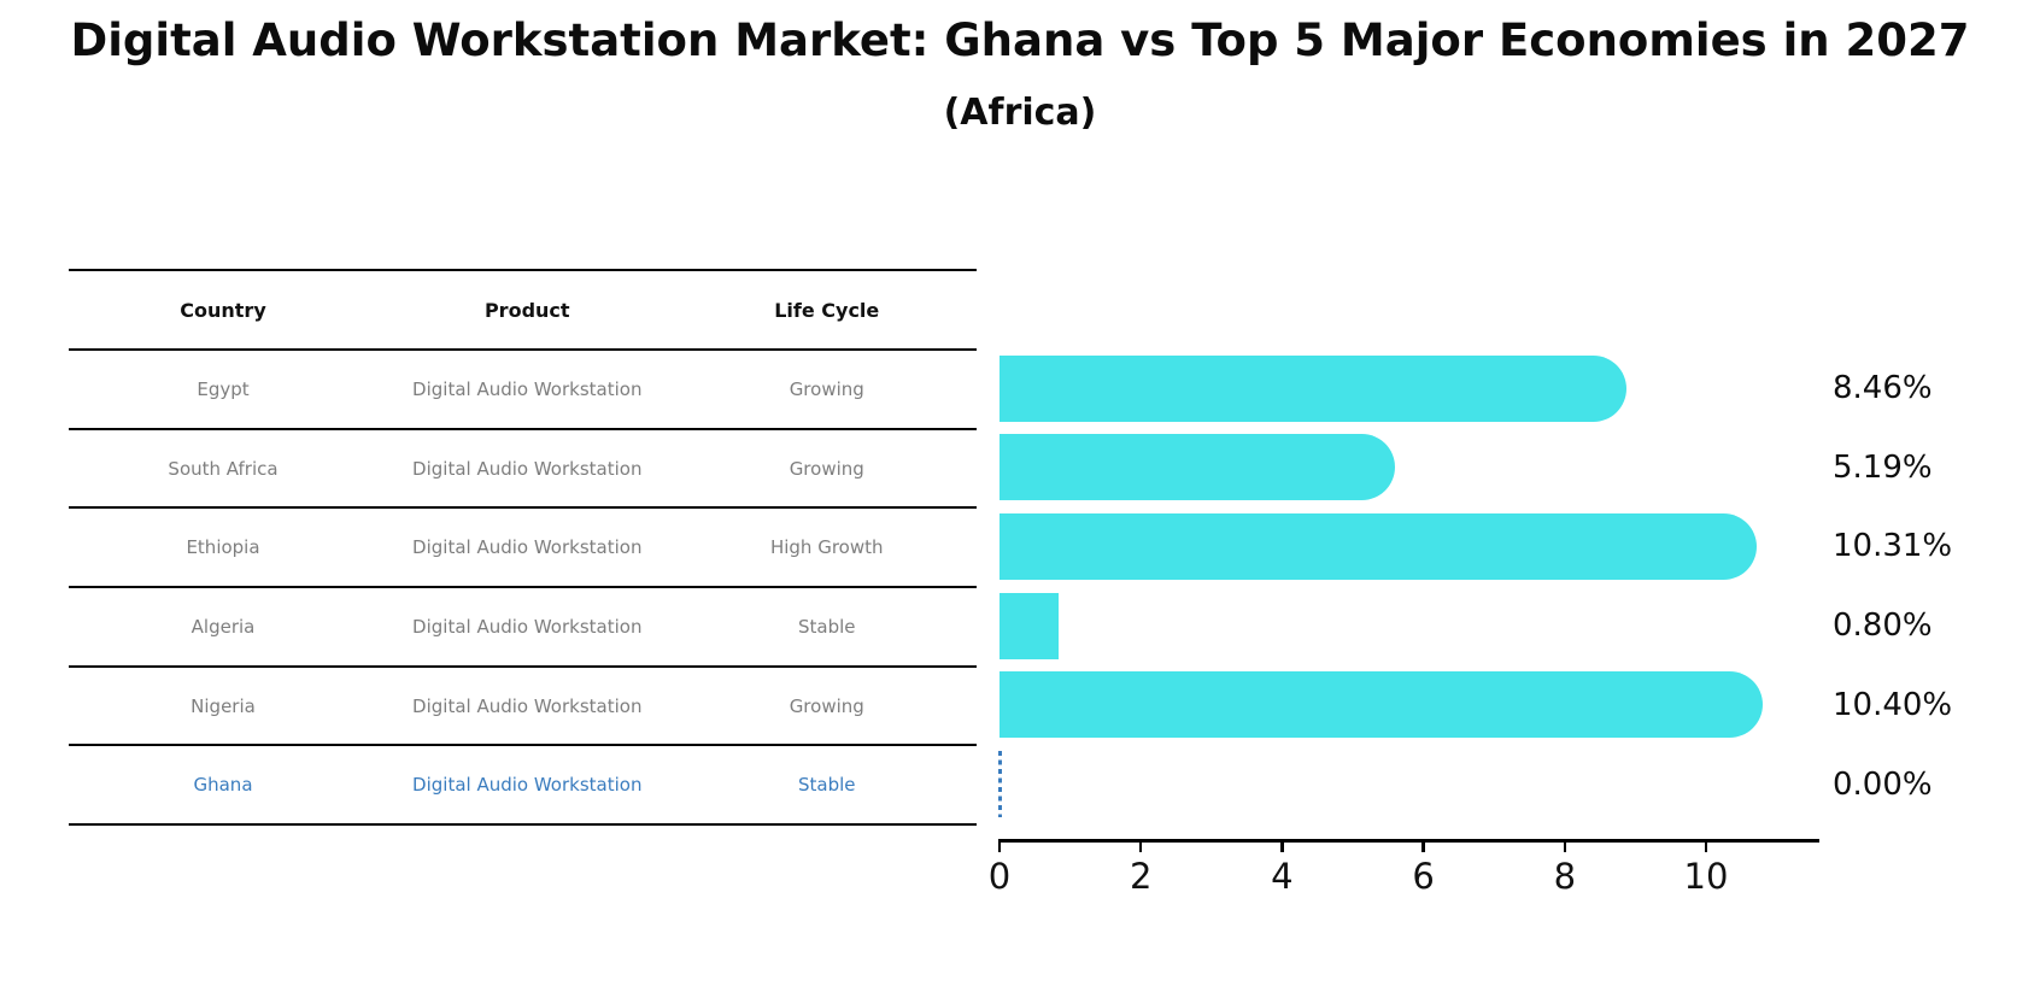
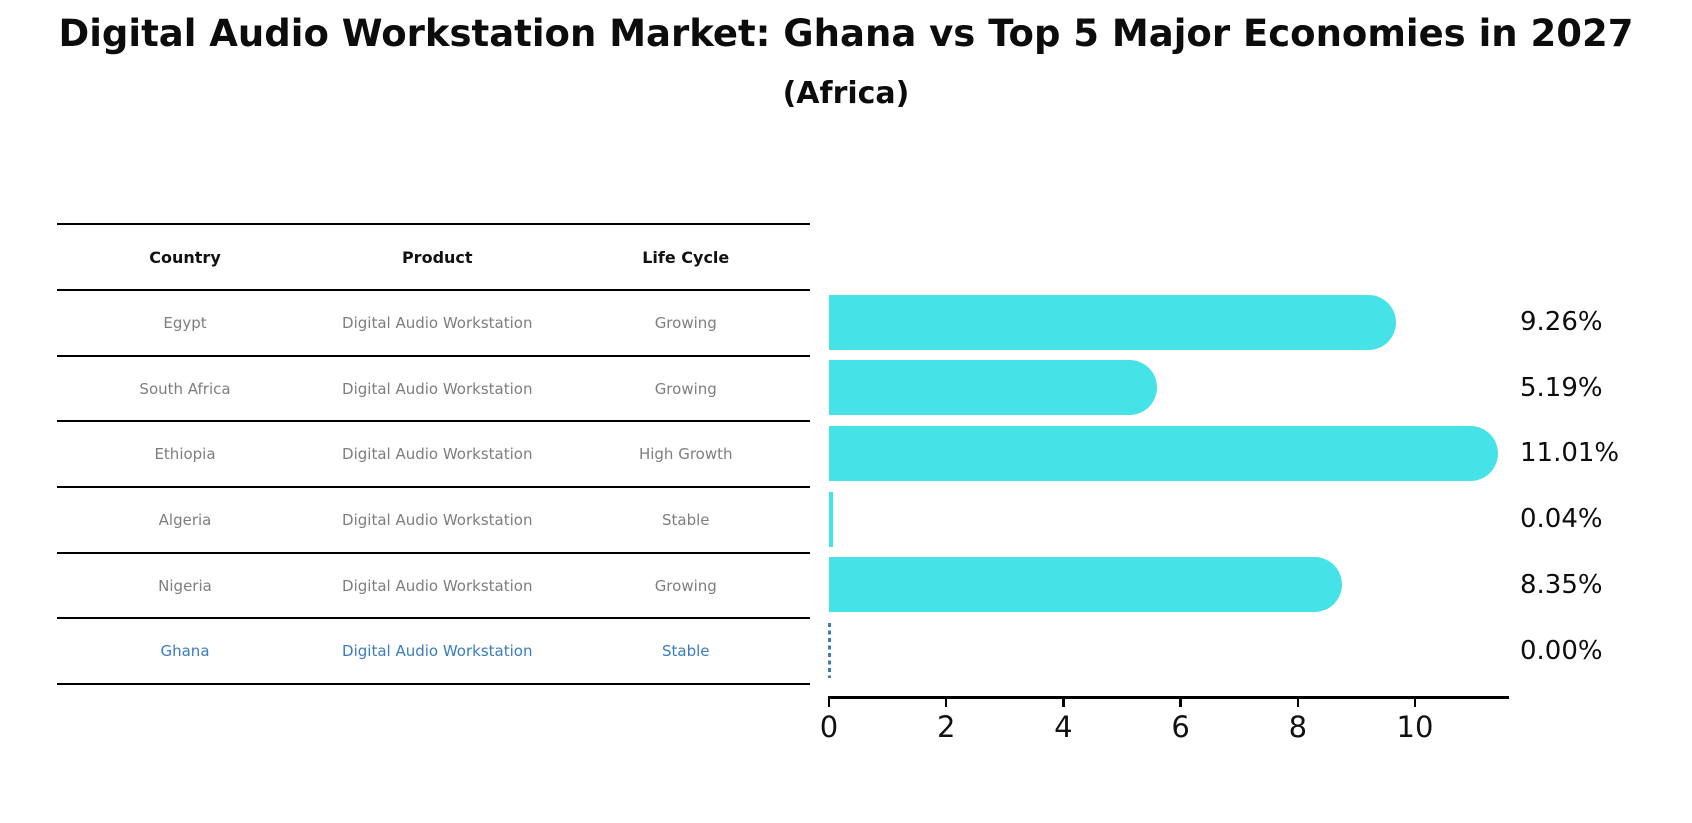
Egypt: 8.46% -> 9.26%
Ethiopia: 10.31% -> 11.01%
Algeria: 0.80% -> 0.04%
Nigeria: 10.40% -> 8.35%
